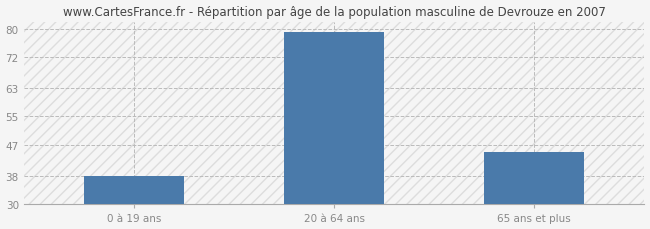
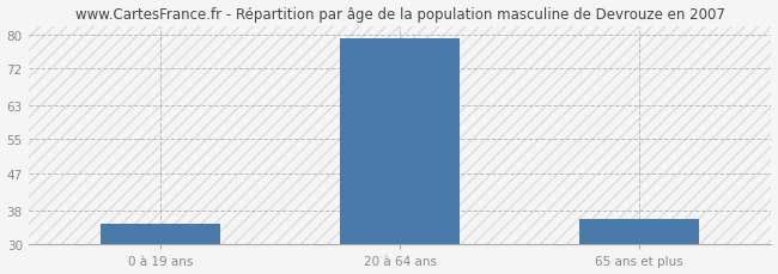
0 à 19 ans: 38 -> 35
65 ans et plus: 45 -> 36
